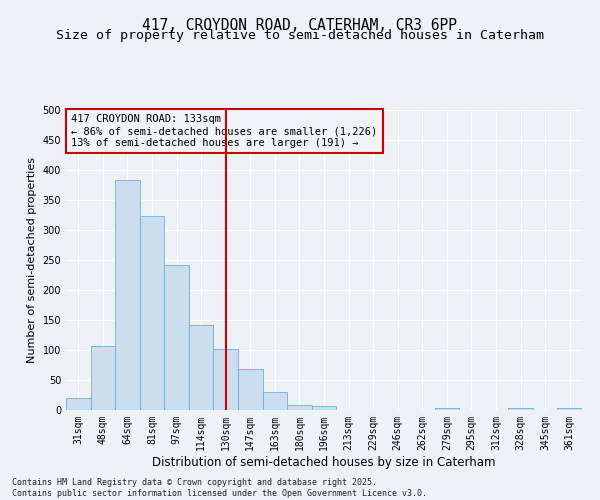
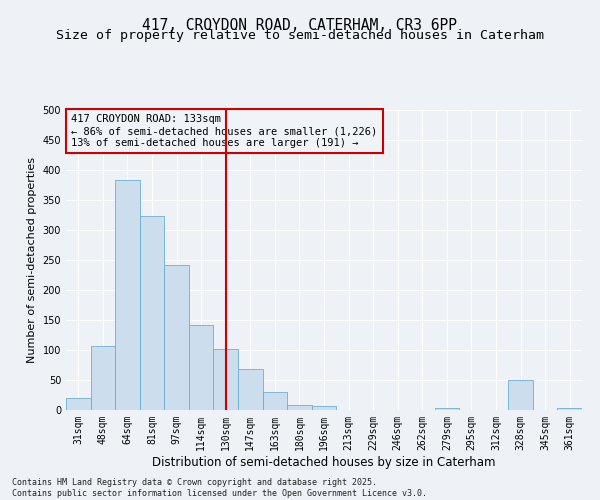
328sqm: 4 -> 50
